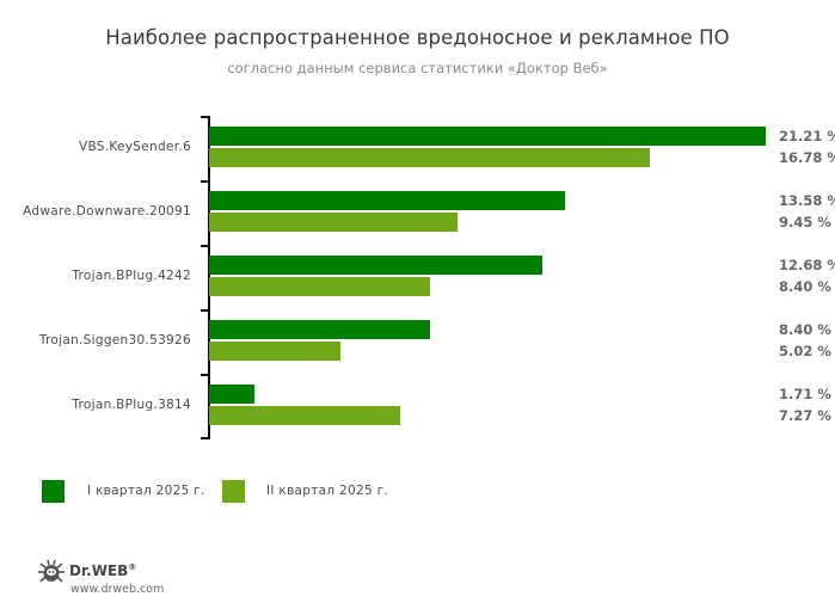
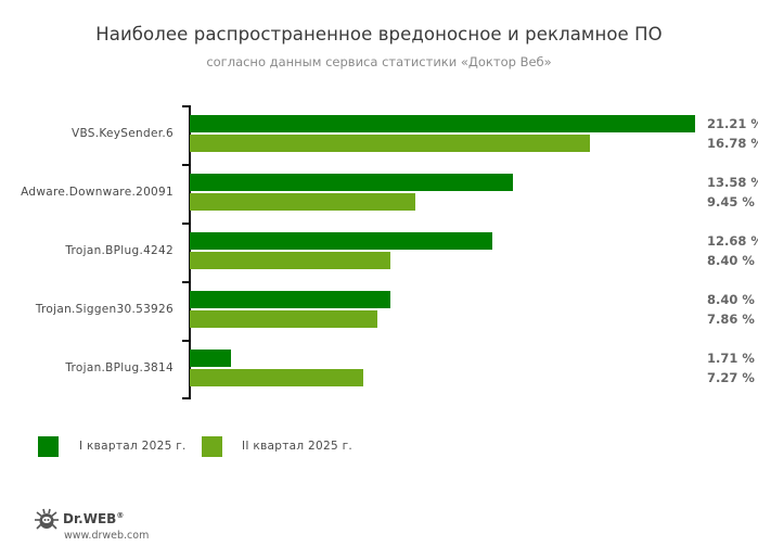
II квартал 2025 г./Trojan.Siggen30.53926: 5.02 -> 7.86
